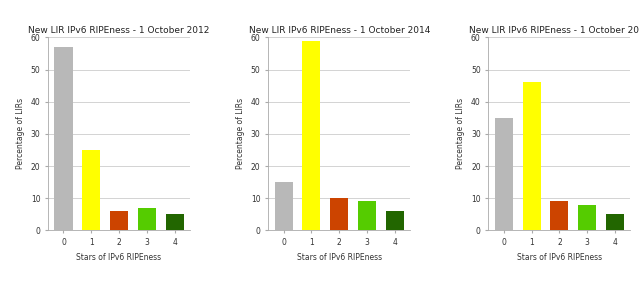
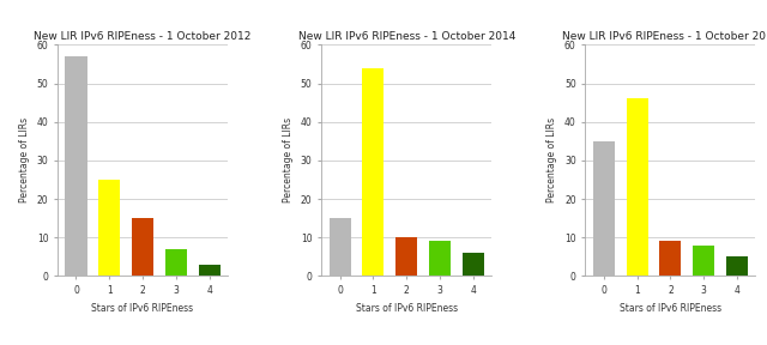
New LIR IPv6 RIPEness - 1 October 2012/2: 6 -> 15
New LIR IPv6 RIPEness - 1 October 2012/4: 5 -> 3
New LIR IPv6 RIPEness - 1 October 2014/1: 59 -> 54
